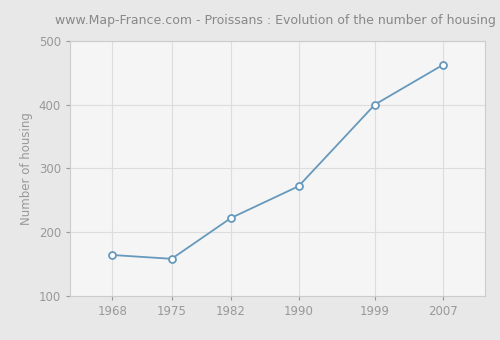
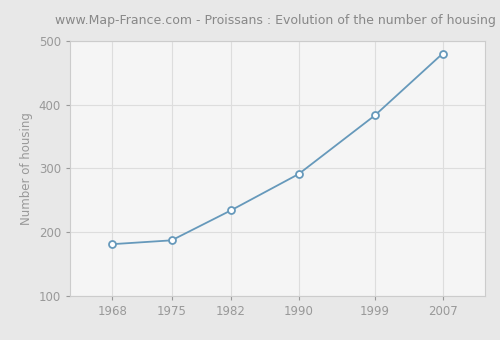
1968: 164 -> 181
1975: 158 -> 187
1982: 222 -> 234
1990: 272 -> 291
1999: 400 -> 383
2007: 462 -> 480
